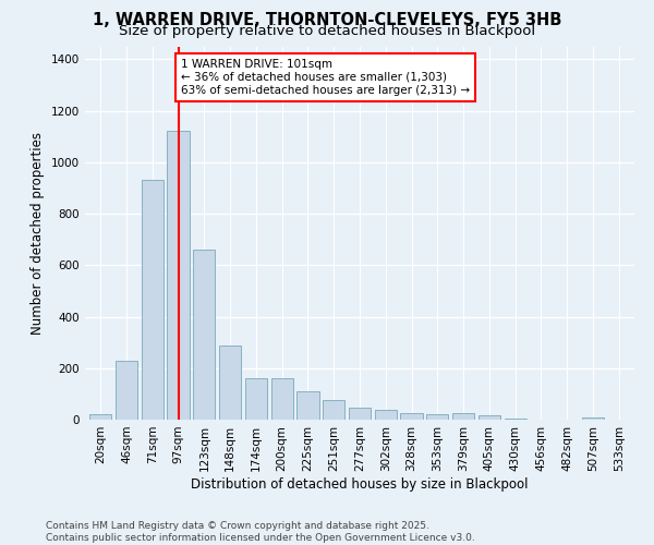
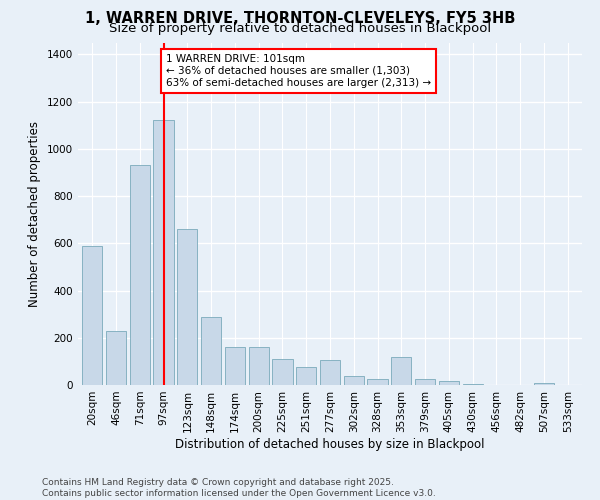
20sqm: 20 -> 590
277sqm: 45 -> 105
353sqm: 20 -> 120
